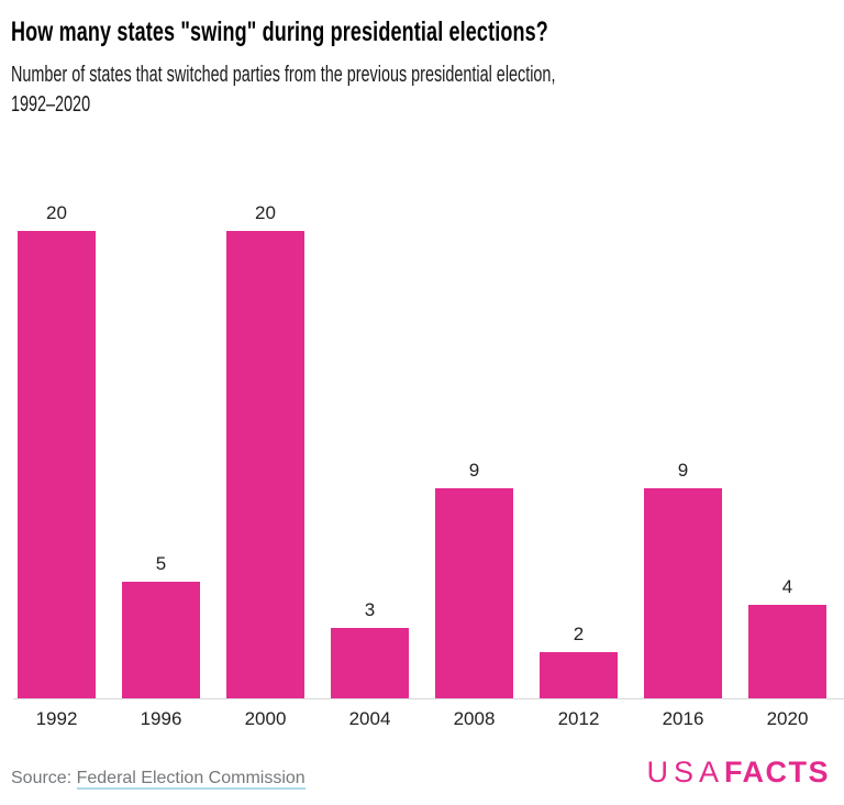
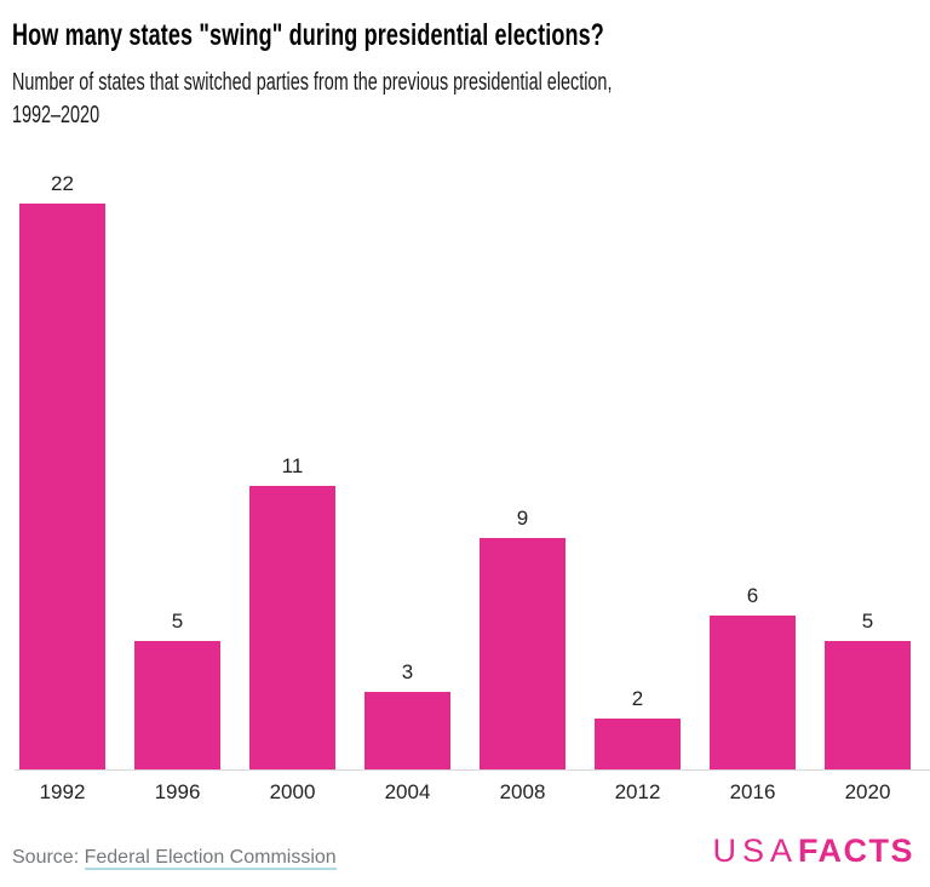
1992: 20 -> 22
2000: 20 -> 11
2016: 9 -> 6
2020: 4 -> 5
